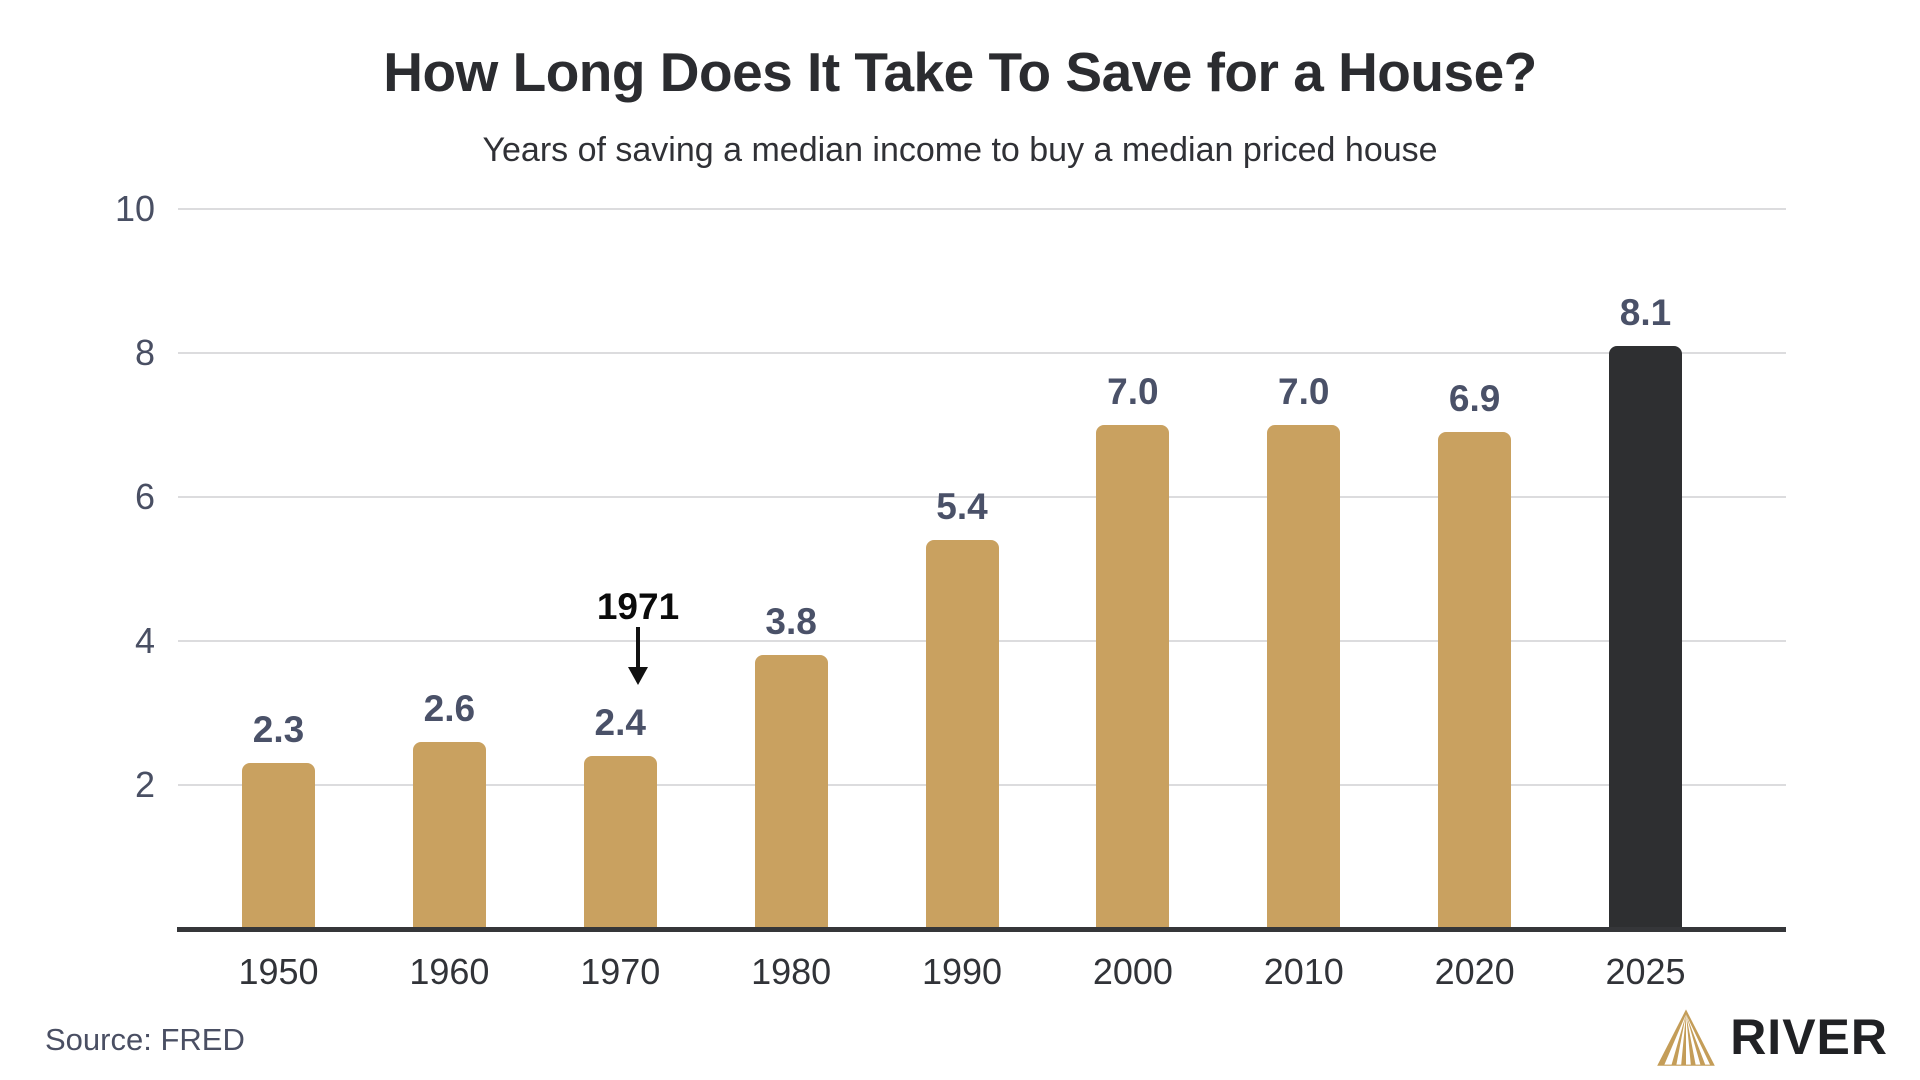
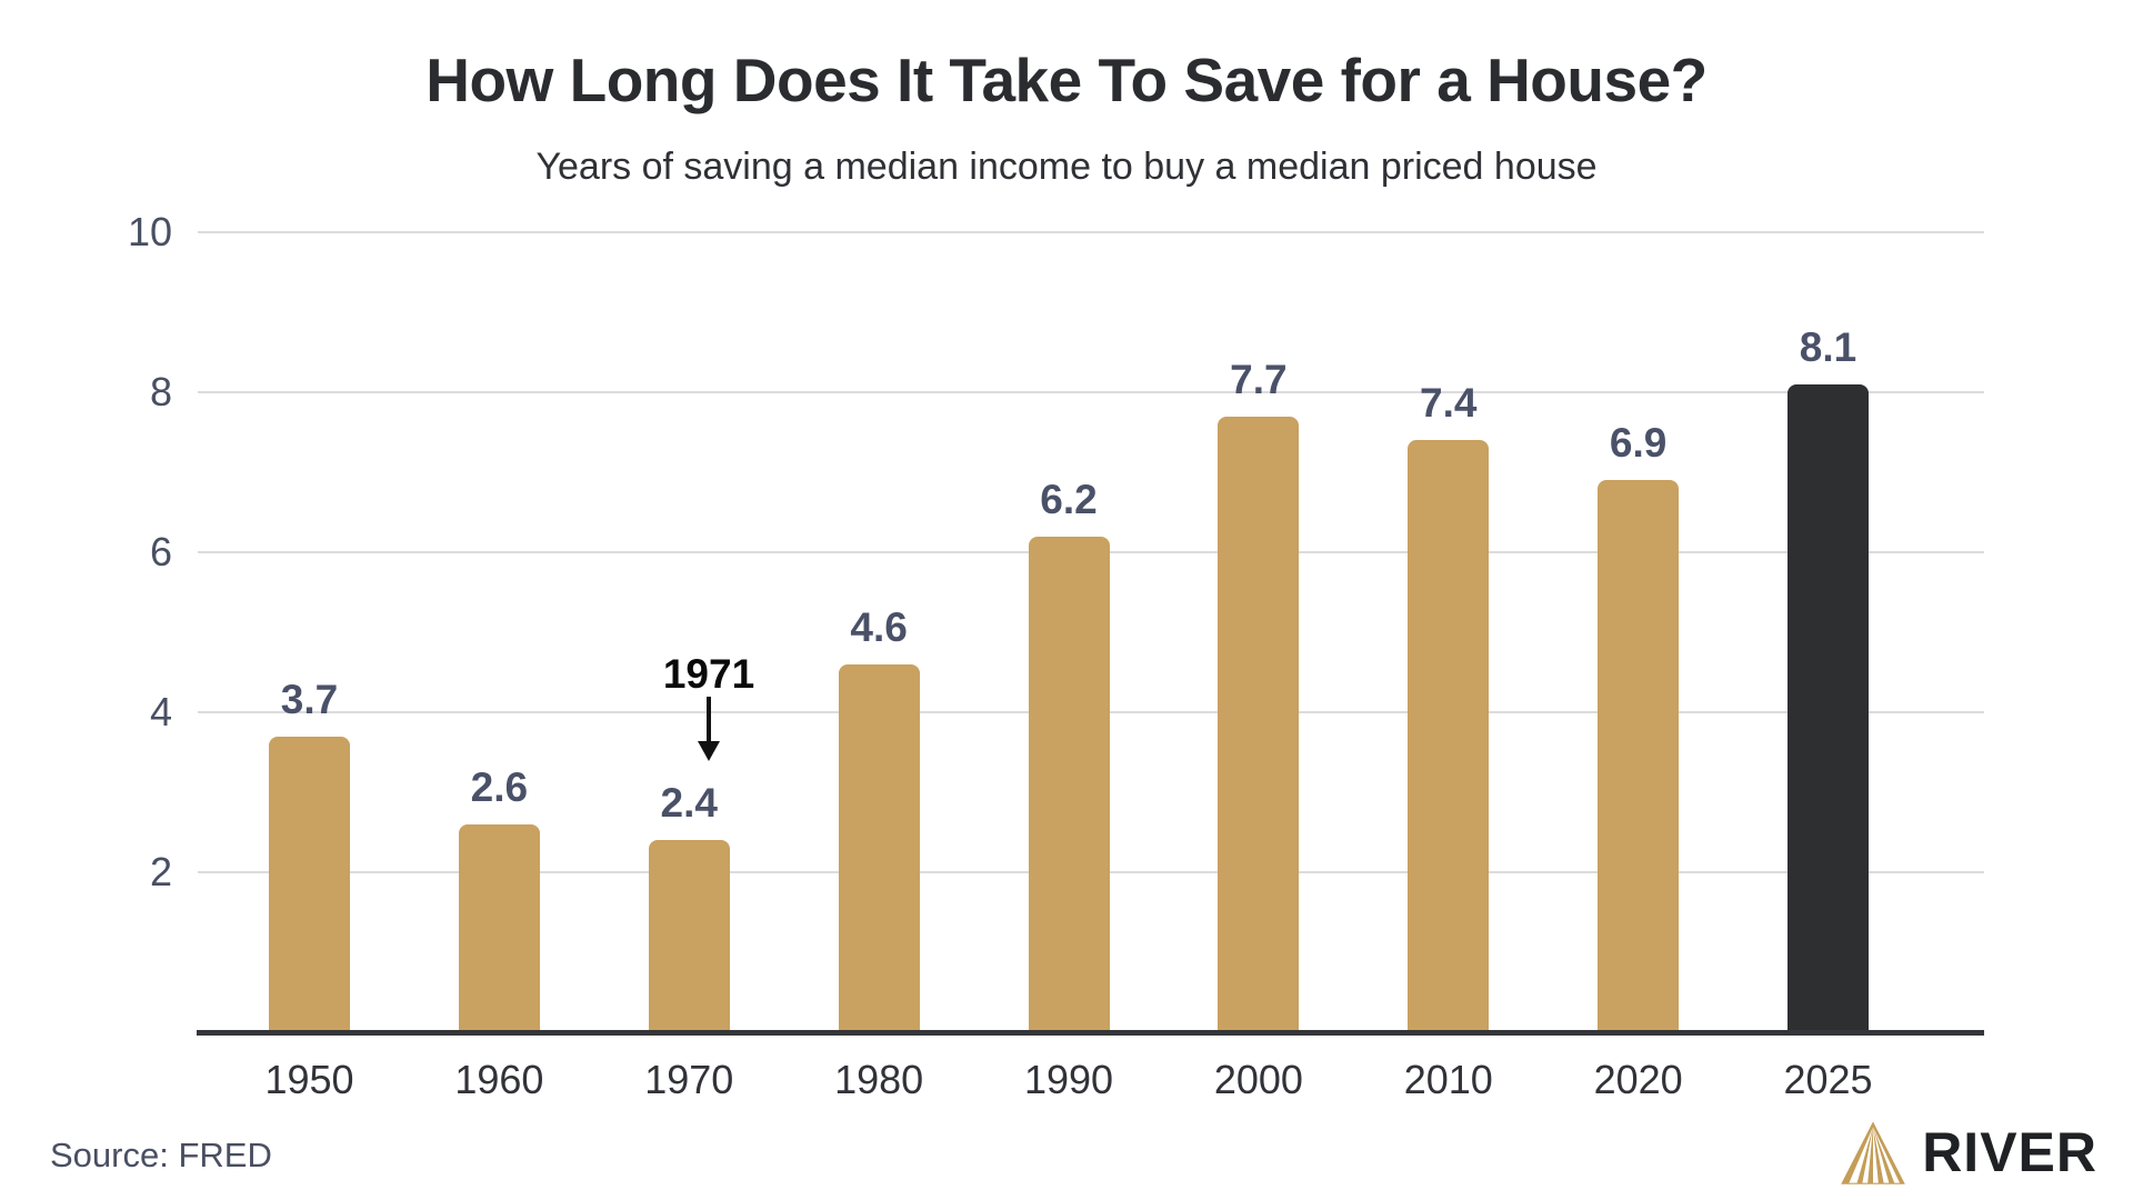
1950: 2.3 -> 3.7
1980: 3.8 -> 4.6
1990: 5.4 -> 6.2
2000: 7.0 -> 7.7
2010: 7.0 -> 7.4
